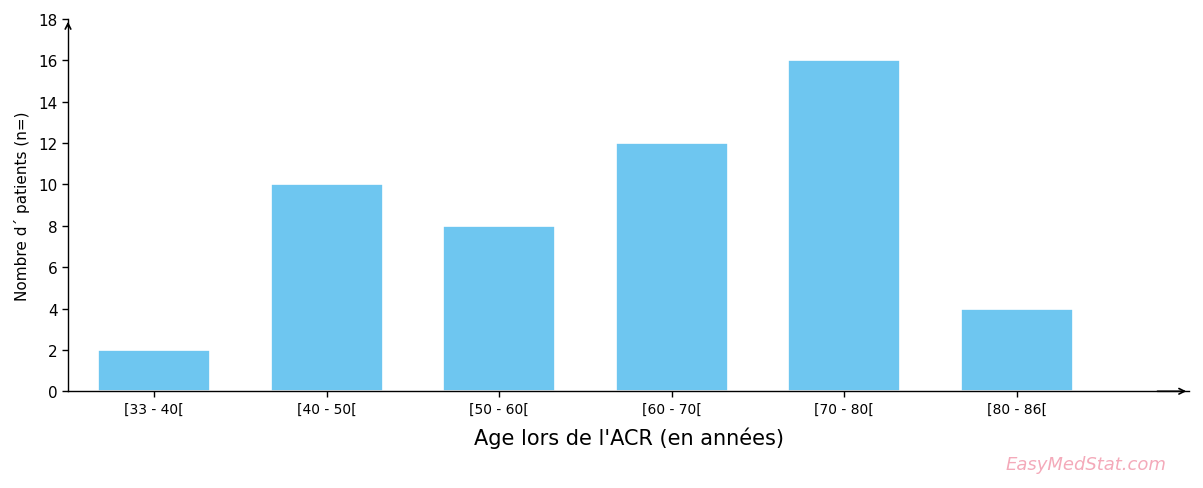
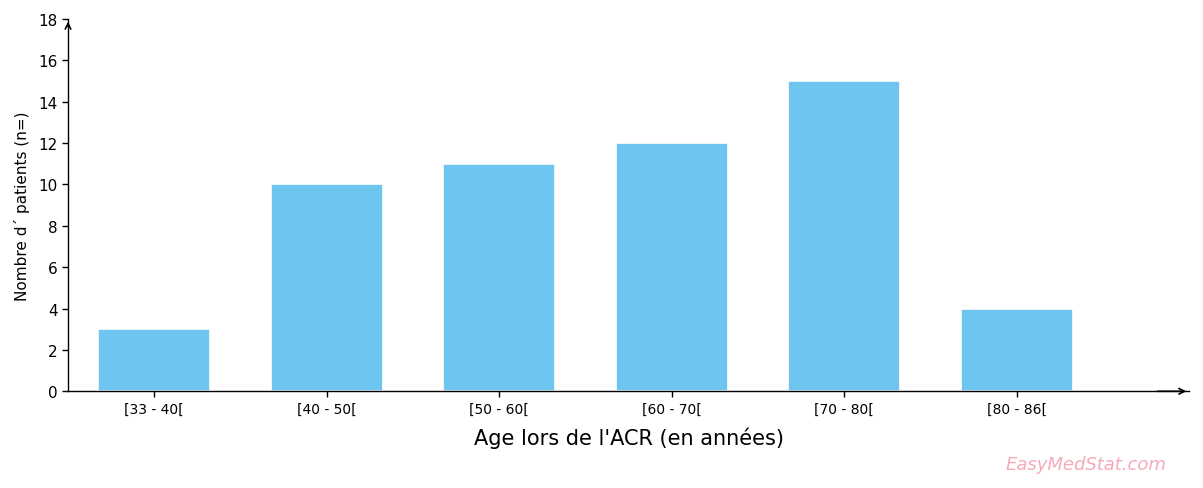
[33 - 40[: 2 -> 3
[50 - 60[: 8 -> 11
[70 - 80[: 16 -> 15
